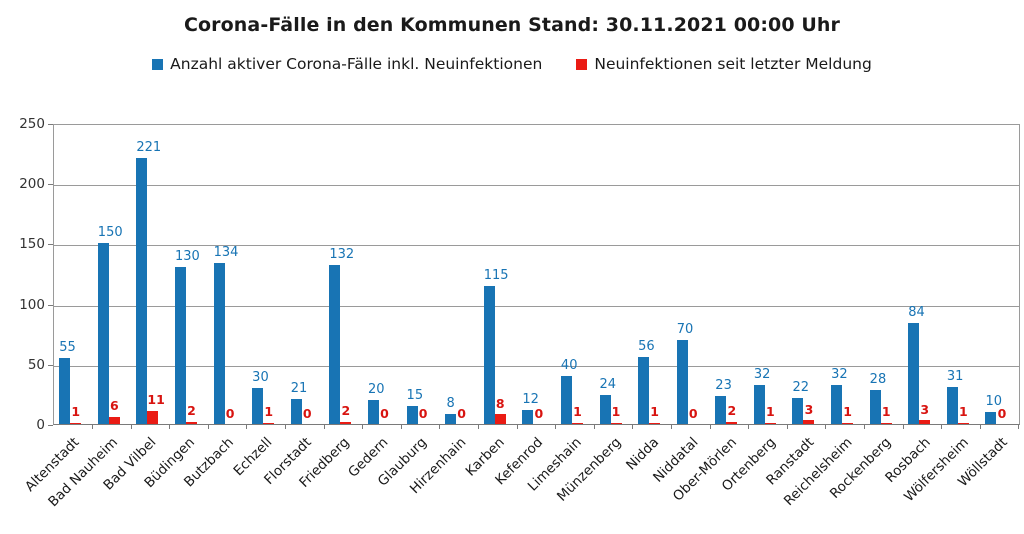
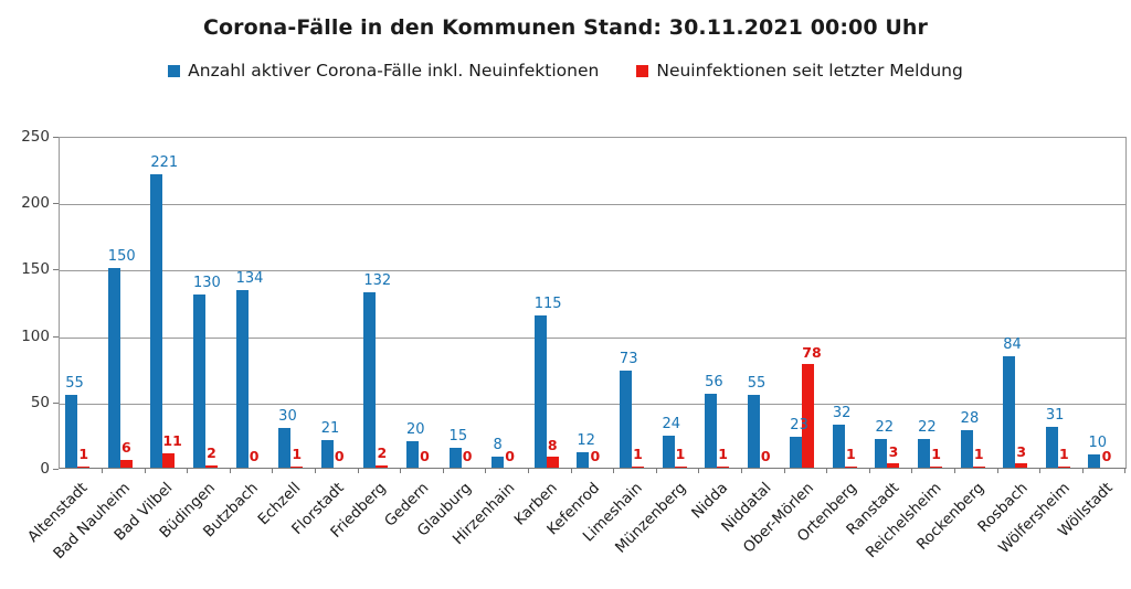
Anzahl aktiver Corona-Fälle inkl. Neuinfektionen/Limeshain: 40 -> 73
Anzahl aktiver Corona-Fälle inkl. Neuinfektionen/Niddatal: 70 -> 55
Neuinfektionen seit letzter Meldung/Ober-Mörlen: 2 -> 78
Anzahl aktiver Corona-Fälle inkl. Neuinfektionen/Reichelsheim: 32 -> 22
